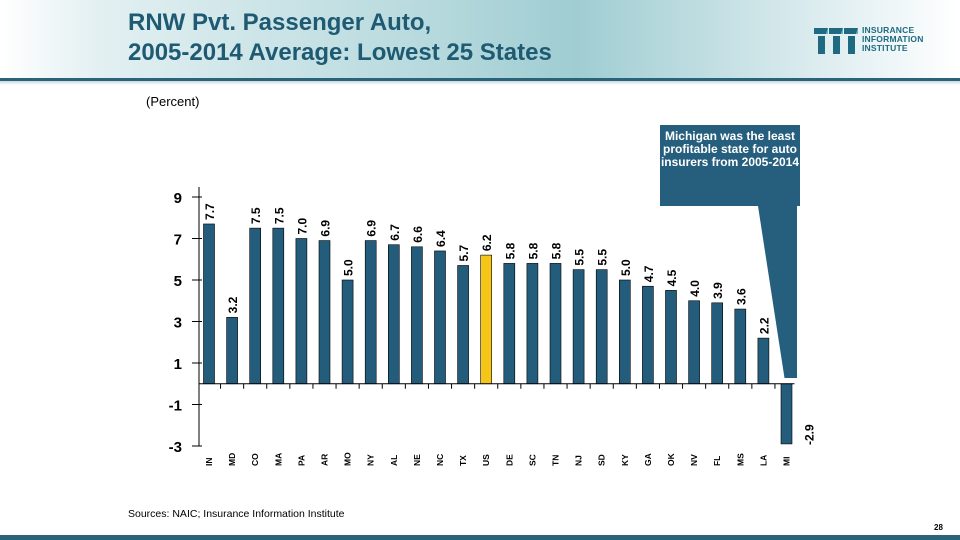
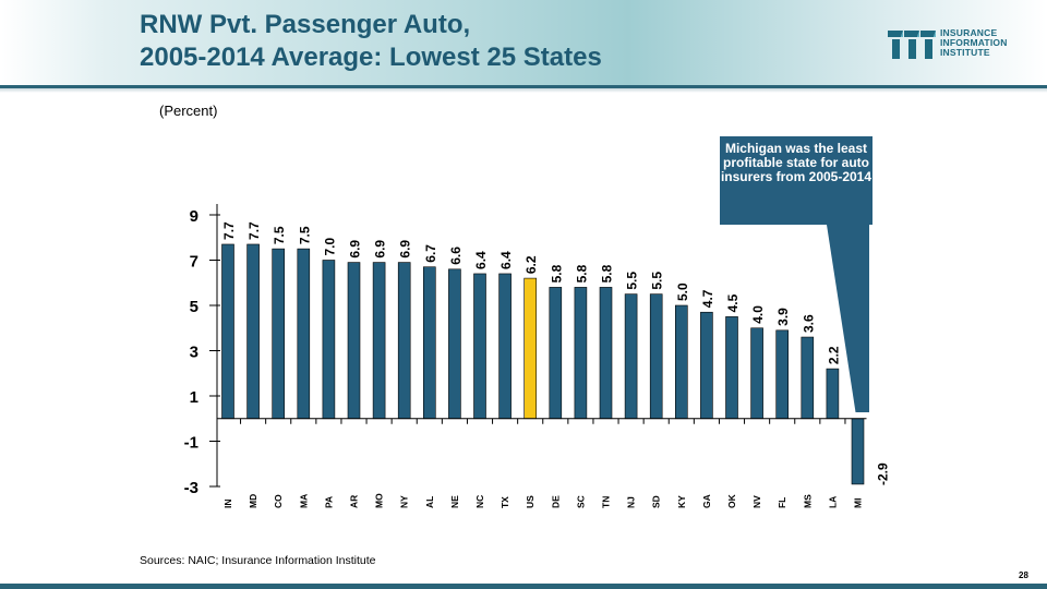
MD: 3.2 -> 7.7
MO: 5.0 -> 6.9
TX: 5.7 -> 6.4
